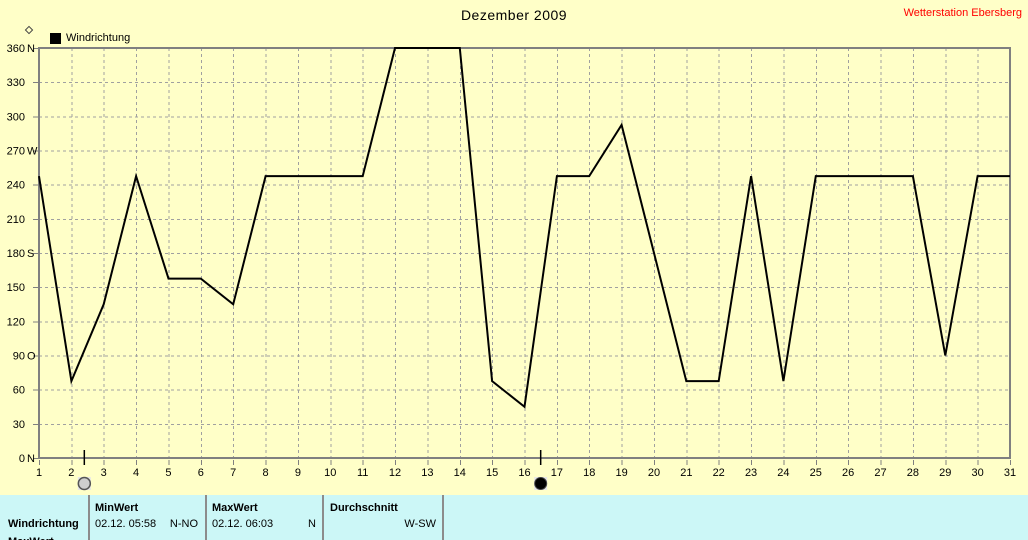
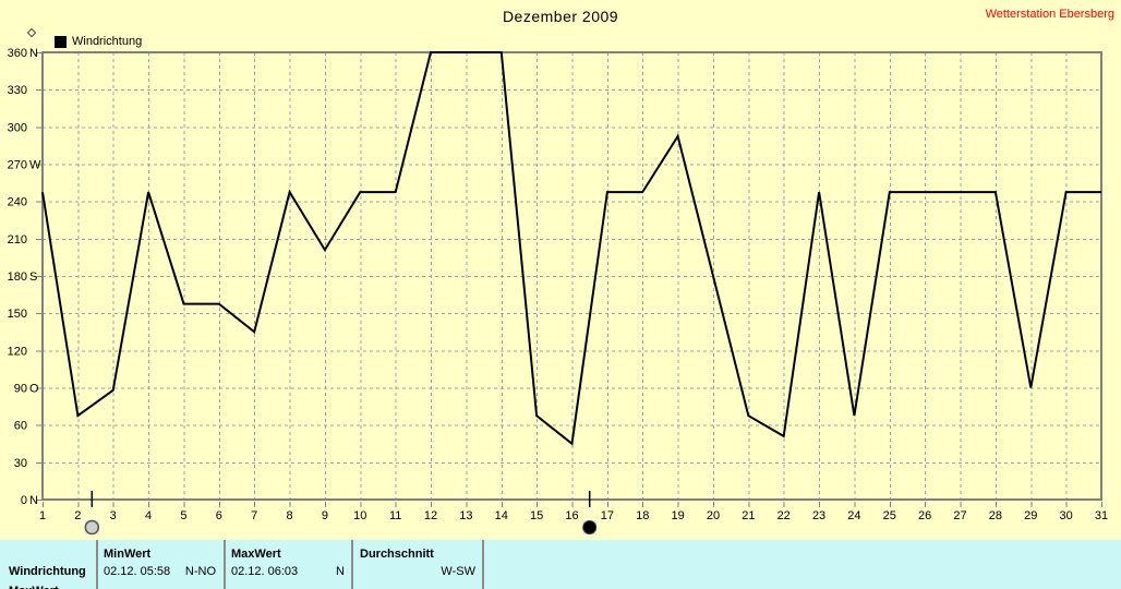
3: 135 -> 88
9: 248 -> 201
22: 68 -> 51
